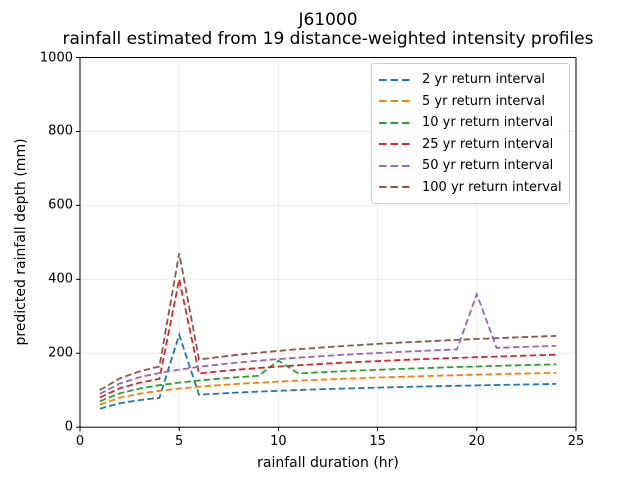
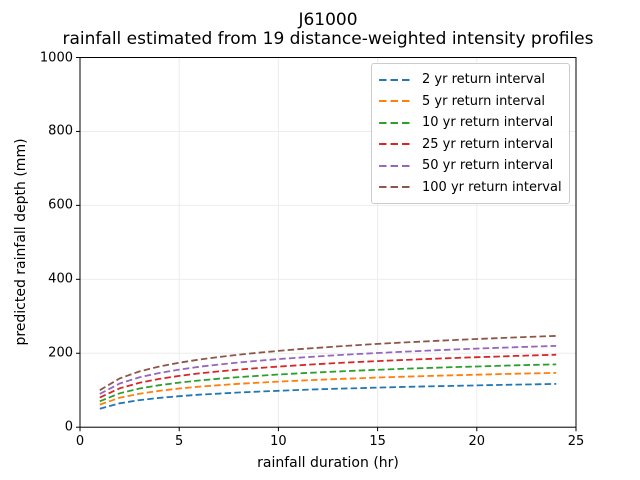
2 yr return interval/5: 250 -> 80
25 yr return interval/5: 400 -> 140
100 yr return interval/5: 470 -> 170
10 yr return interval/10: 180 -> 140
50 yr return interval/20: 360 -> 210
